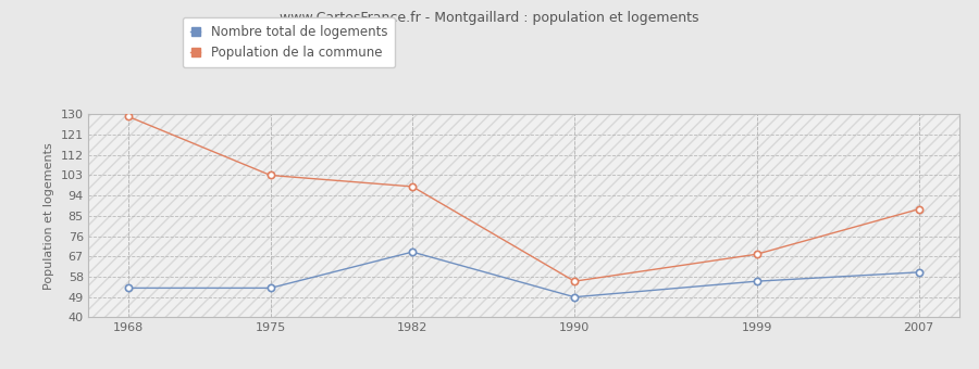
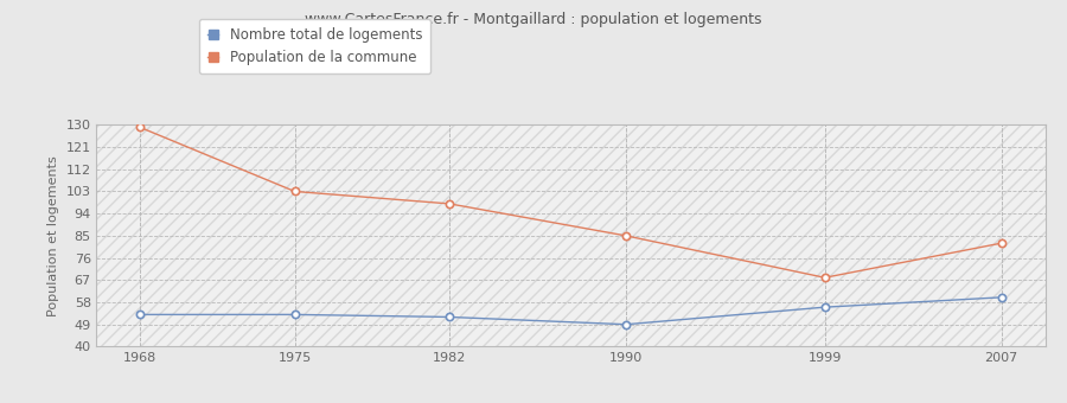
Nombre total de logements/1982: 69 -> 52
Population de la commune/1990: 56 -> 85
Population de la commune/2007: 88 -> 82
